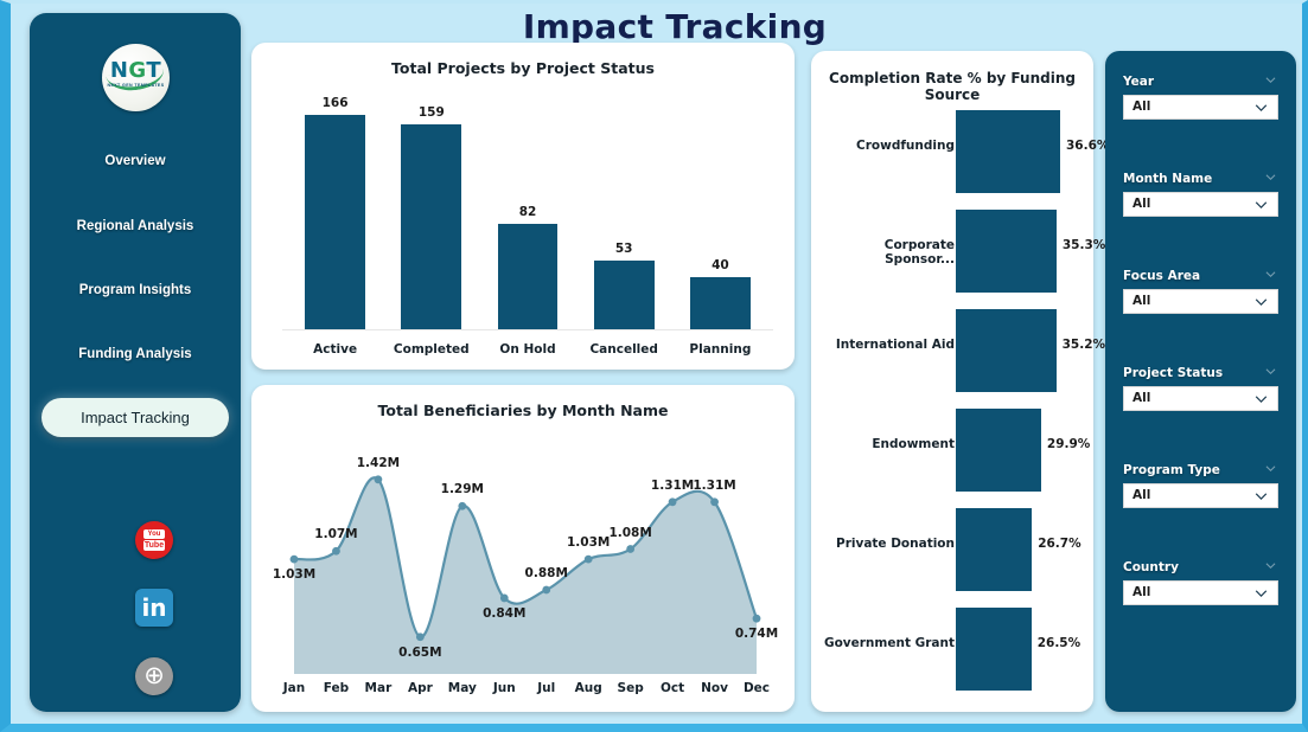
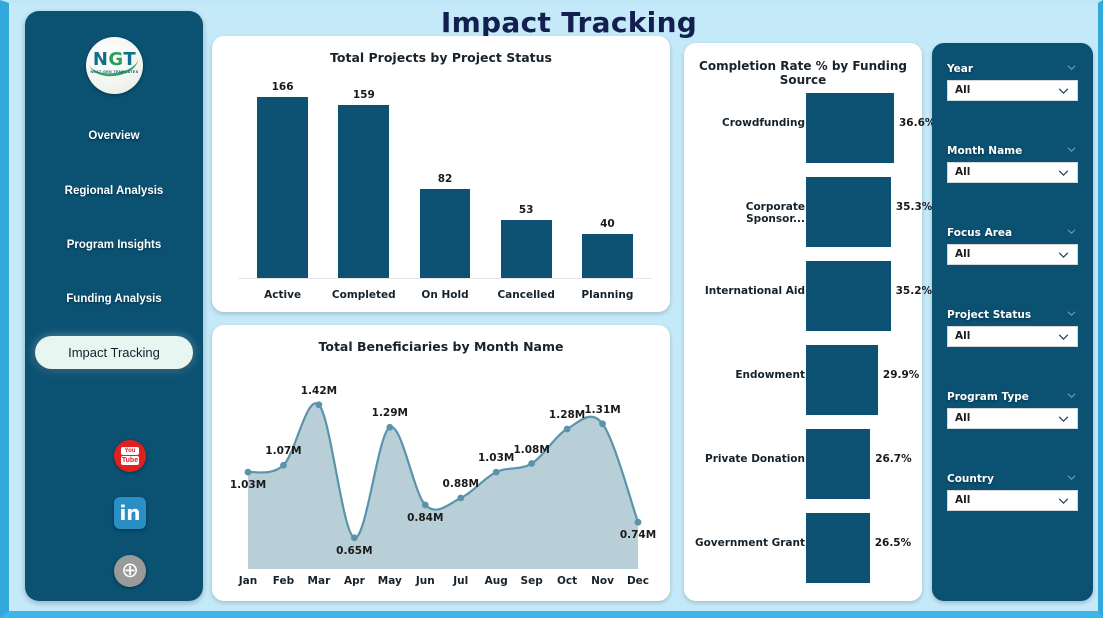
Total Beneficiaries by Month Name/Oct: 1.31M -> 1.28M
